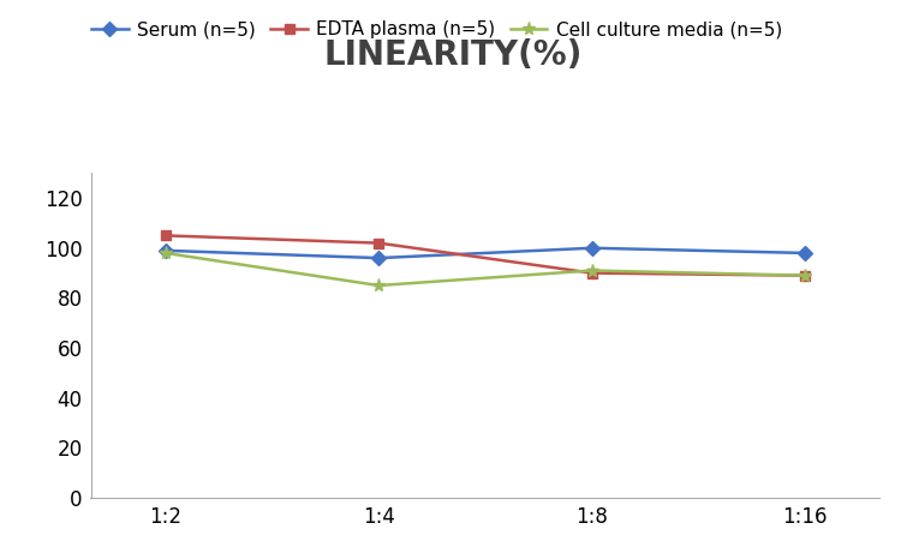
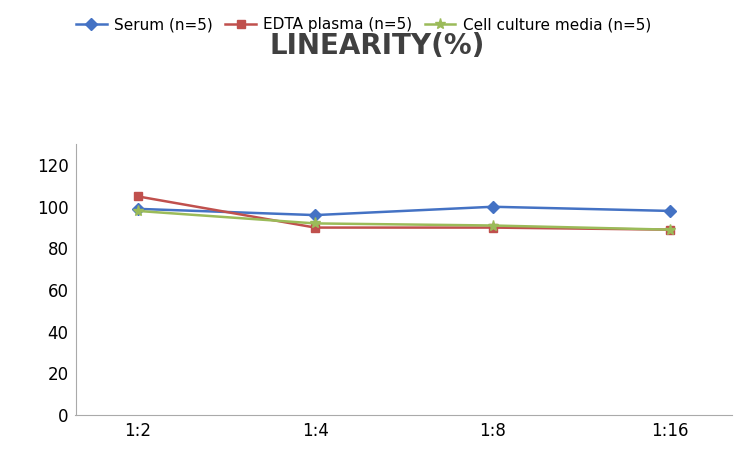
EDTA plasma (n=5)/1:4: 102 -> 90
Cell culture media (n=5)/1:4: 85 -> 92
